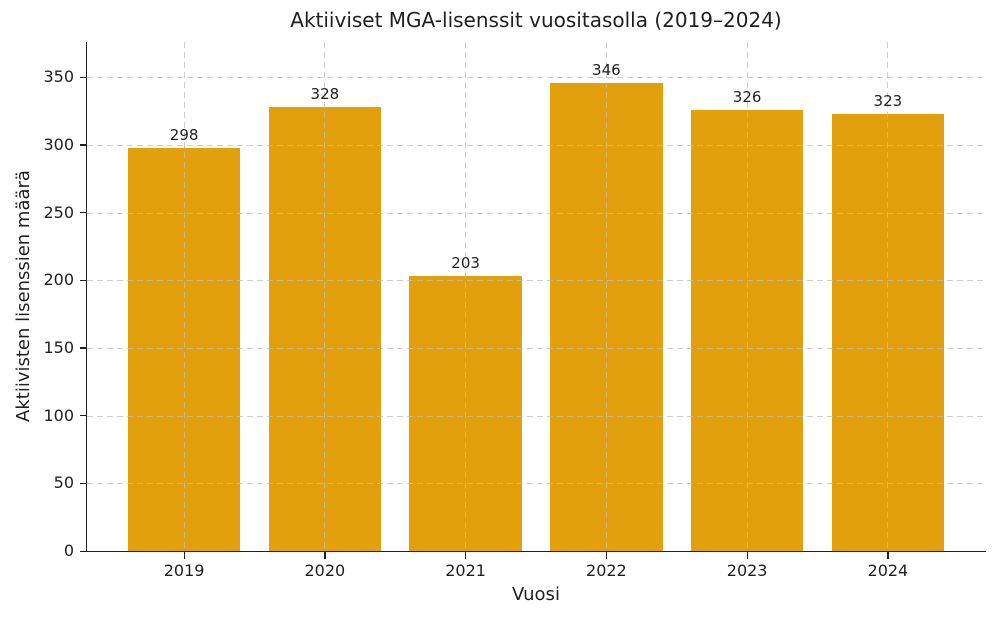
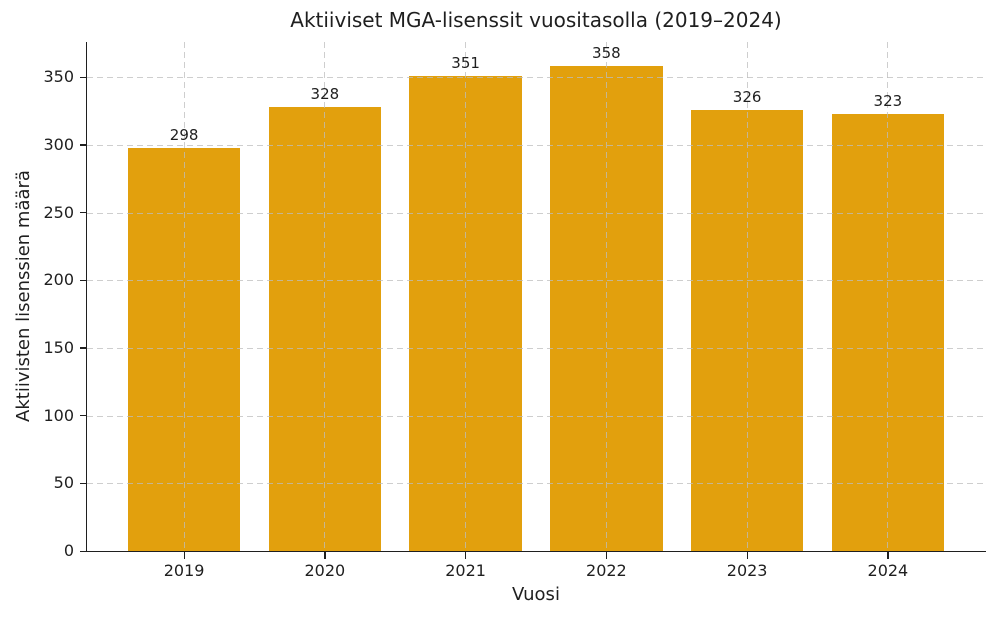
2021: 203 -> 351
2022: 346 -> 358
